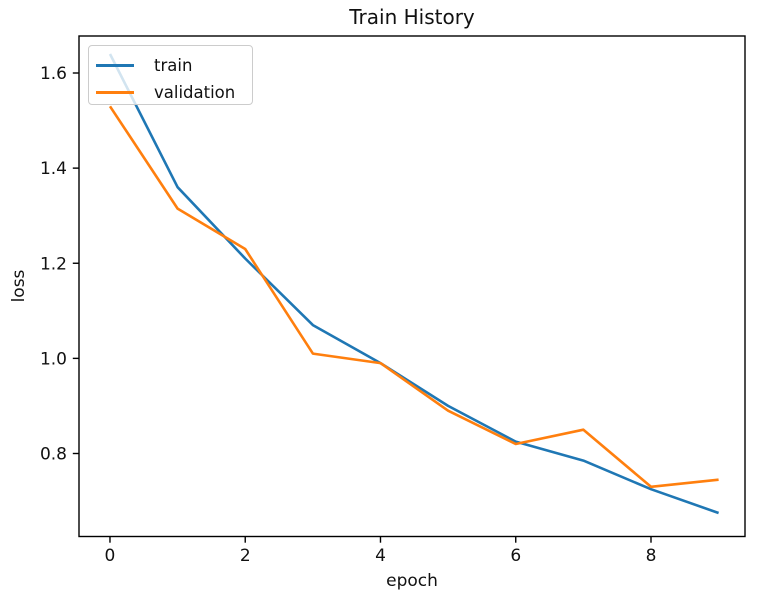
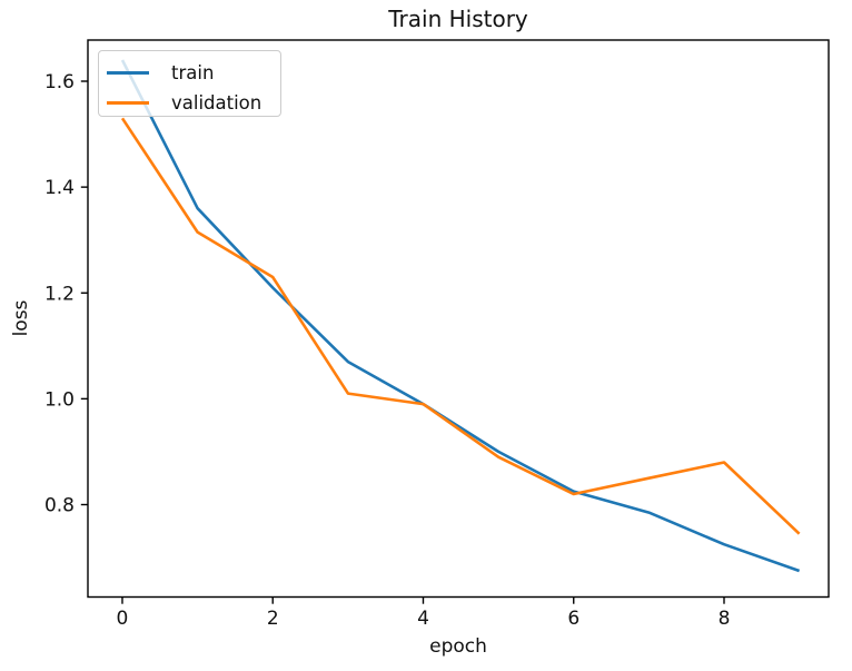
validation/8: 0.73 -> 0.88
